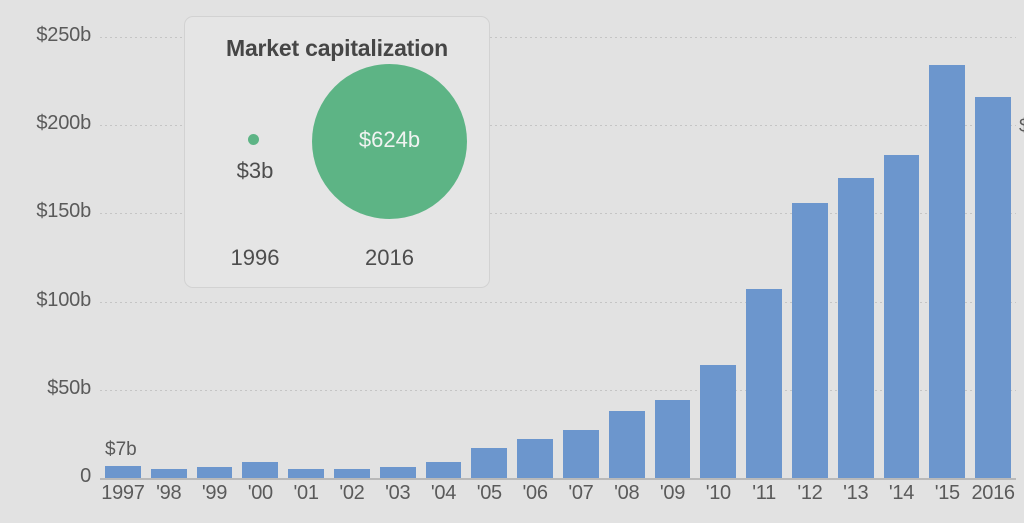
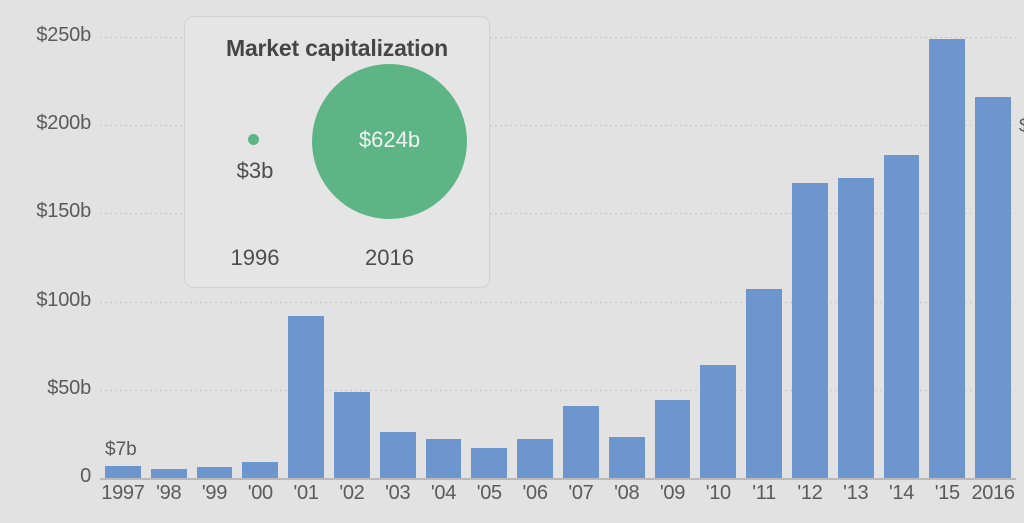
'01: $5b -> $92b
'02: $5b -> $49b
'03: $6b -> $26b
'04: $9b -> $22b
'07: $27b -> $41b
'08: $38b -> $23b
'12: $156b -> $167b
'15: $234b -> $249b
